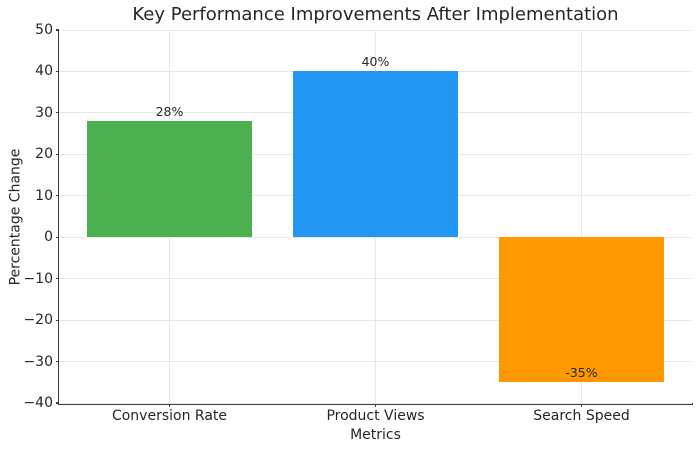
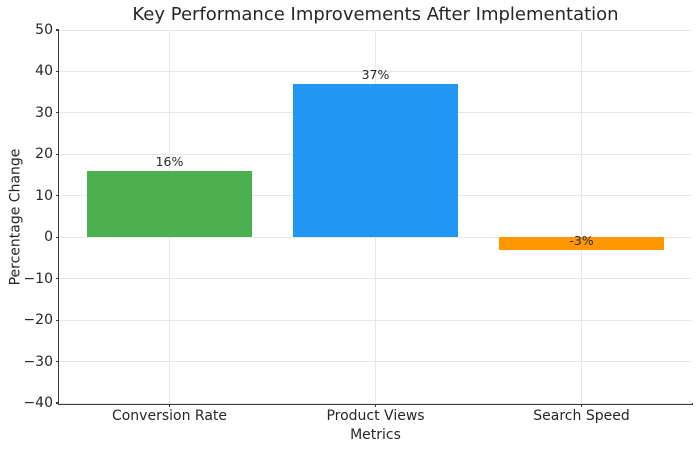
Conversion Rate: 28% -> 16%
Product Views: 40% -> 37%
Search Speed: -35% -> -3%
